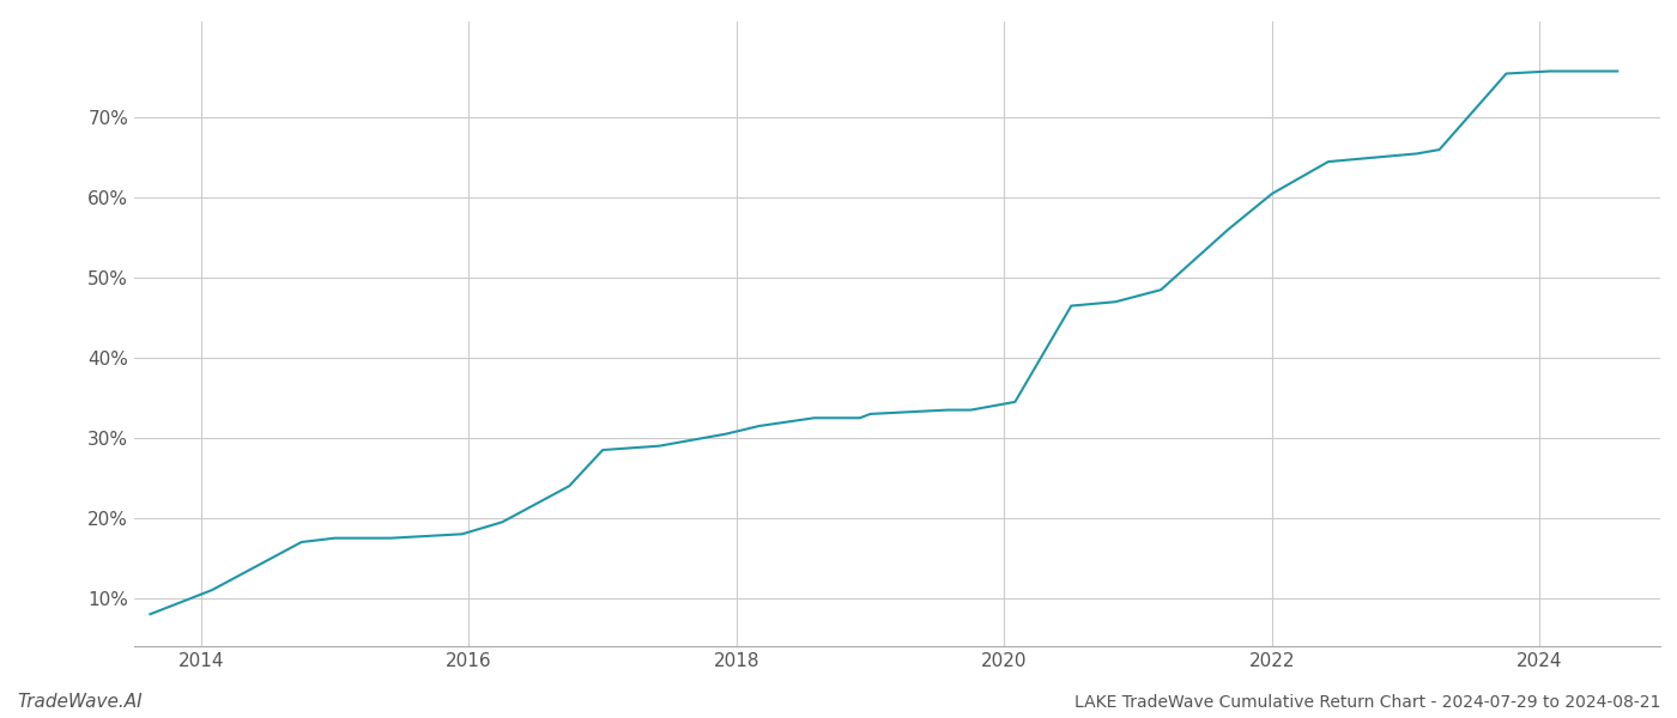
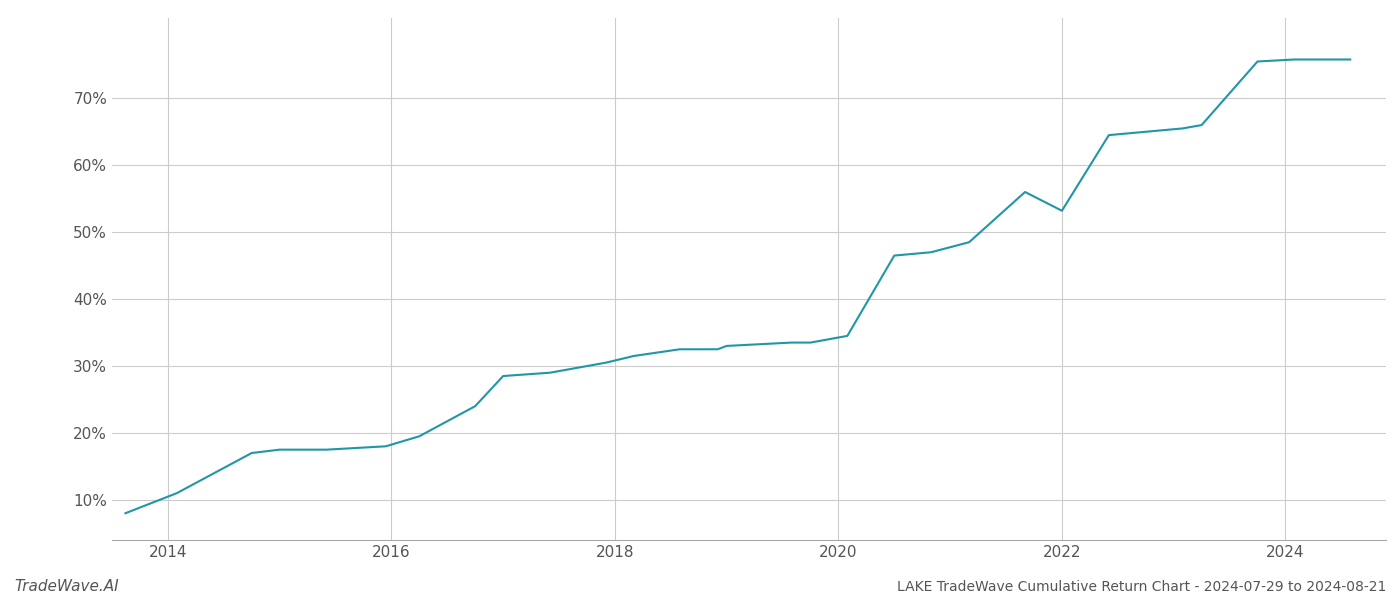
2022: 60.5% -> 53.2%
